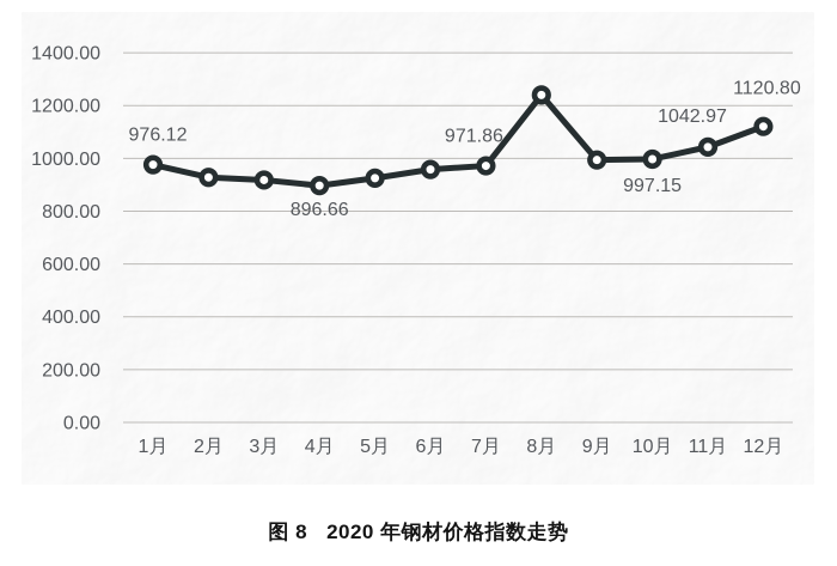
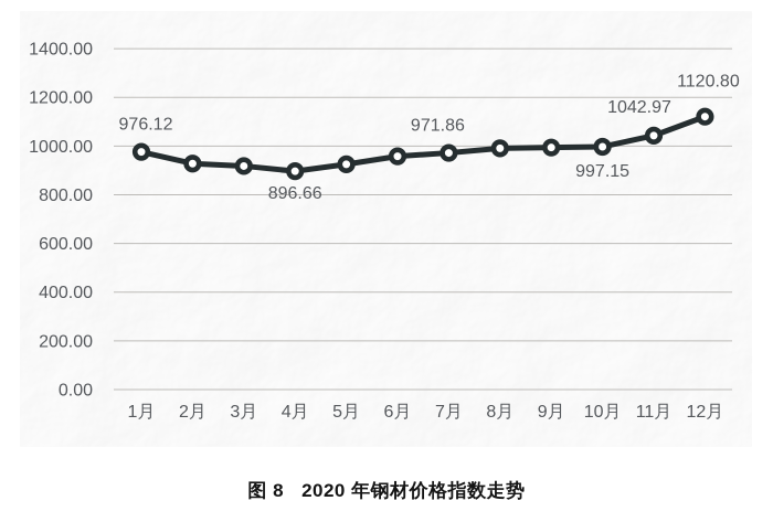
8月: 1240 -> 990
